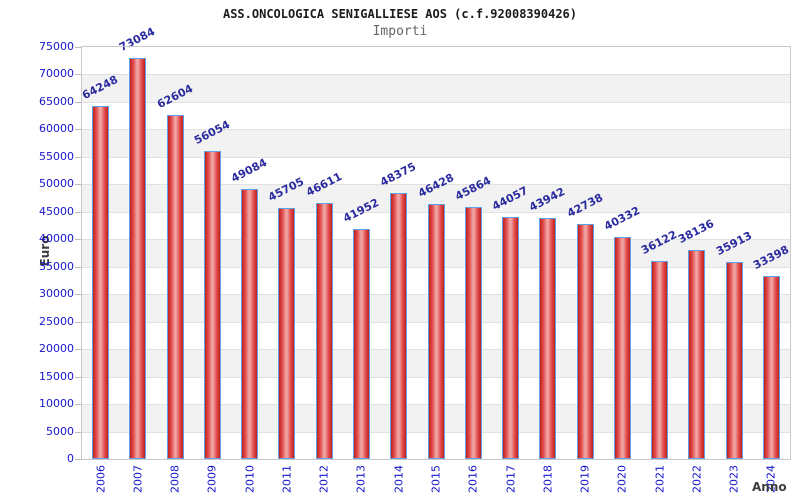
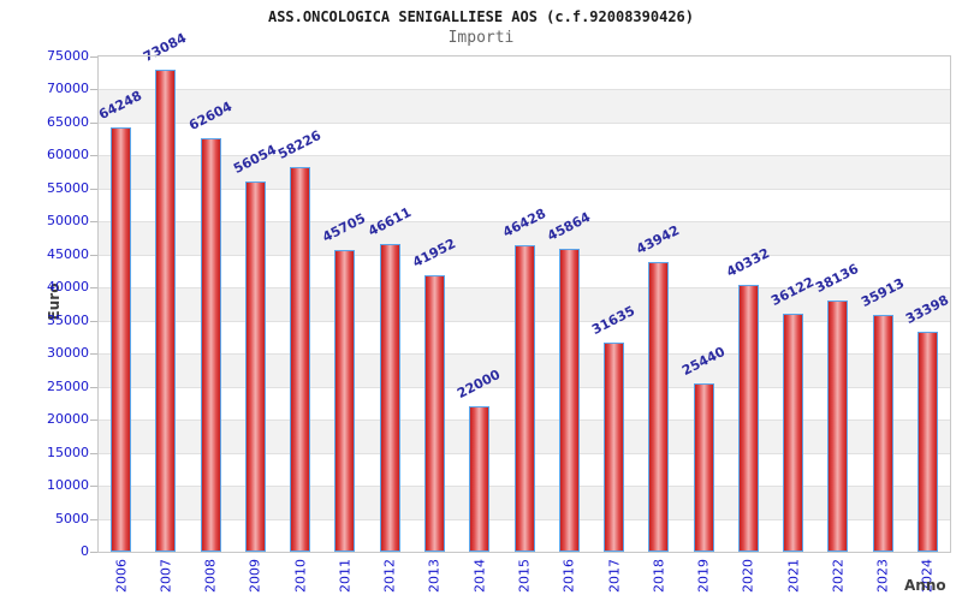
2010: 49084 -> 58226
2014: 48375 -> 22000
2017: 44057 -> 31635
2019: 42738 -> 25440
